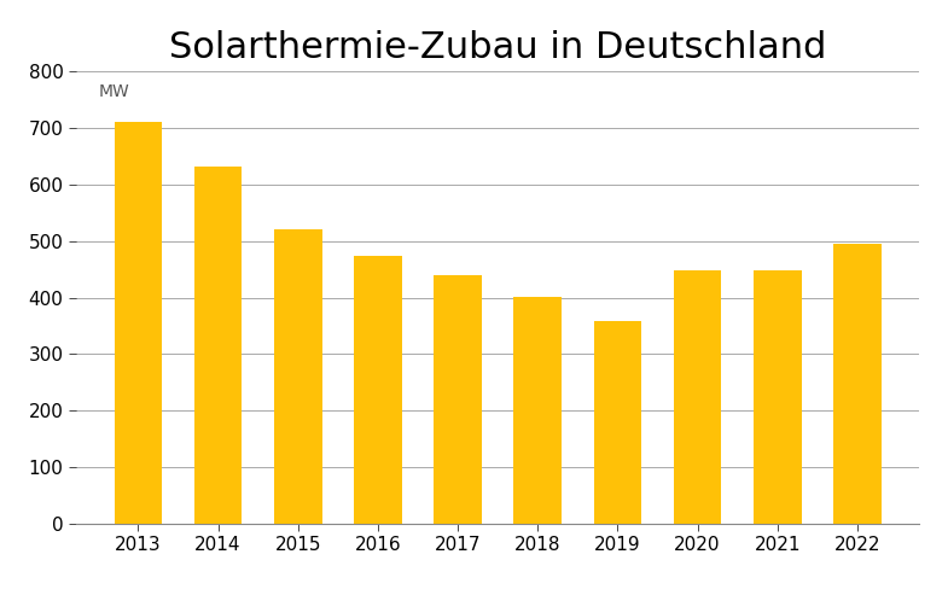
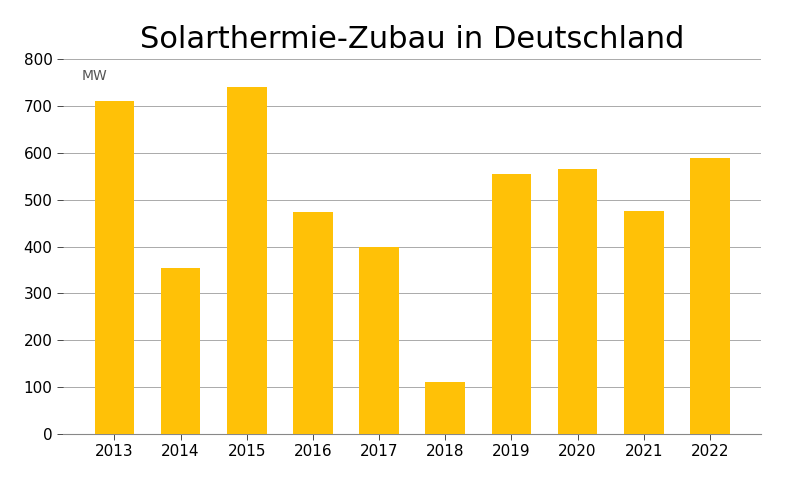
2014: 632 -> 355
2015: 520 -> 740
2017: 440 -> 400
2018: 401 -> 110
2019: 358 -> 555
2020: 449 -> 565
2021: 449 -> 475
2022: 496 -> 590
